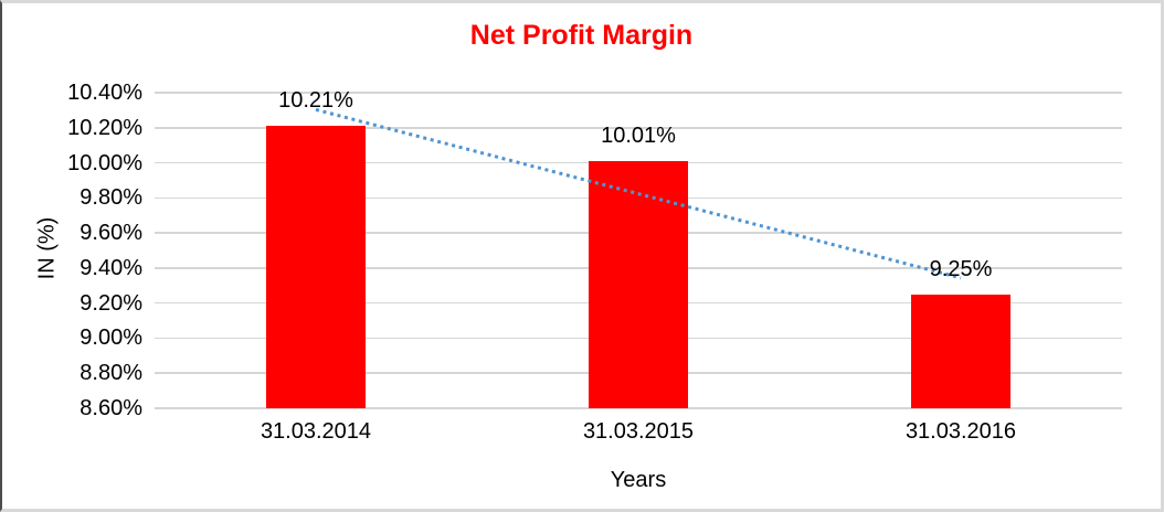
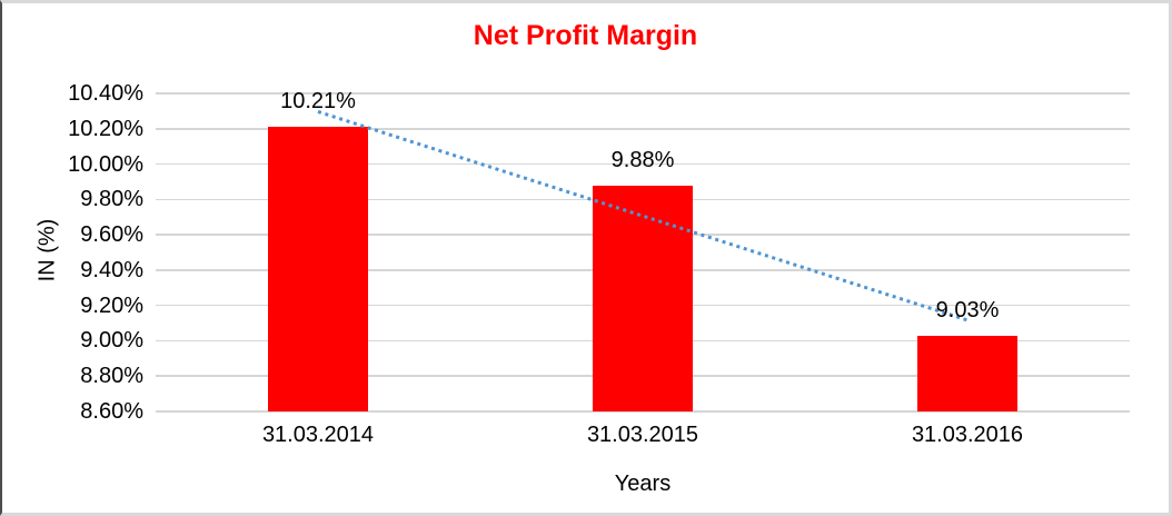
31.03.2015: 10.01% -> 9.88%
31.03.2016: 9.25% -> 9.03%
